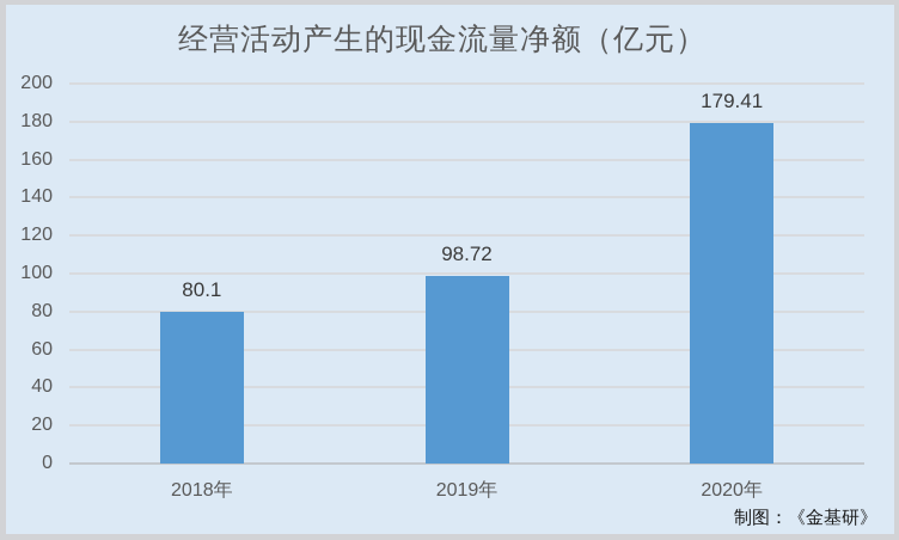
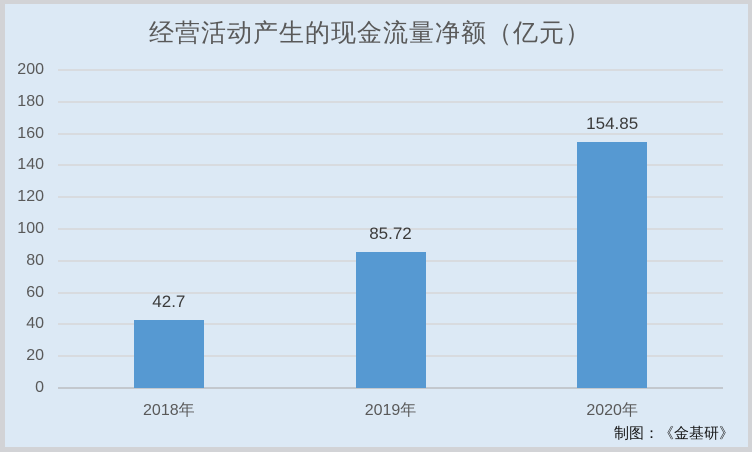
2018年: 80.1 -> 42.7
2019年: 98.72 -> 85.72
2020年: 179.41 -> 154.85
